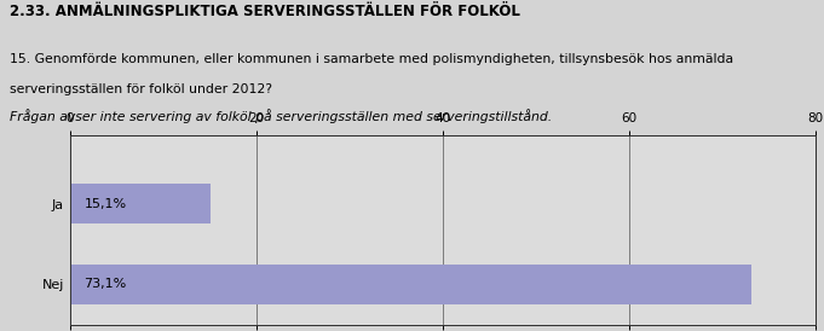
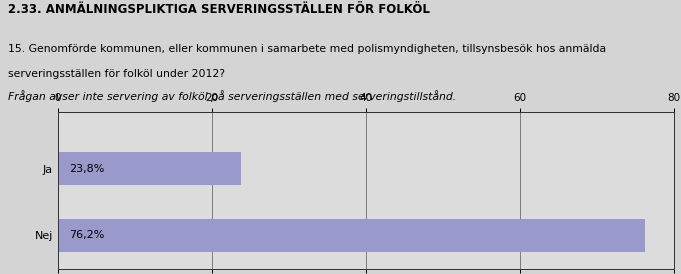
Ja: 15,1% -> 23,8%
Nej: 73,1% -> 76,2%
